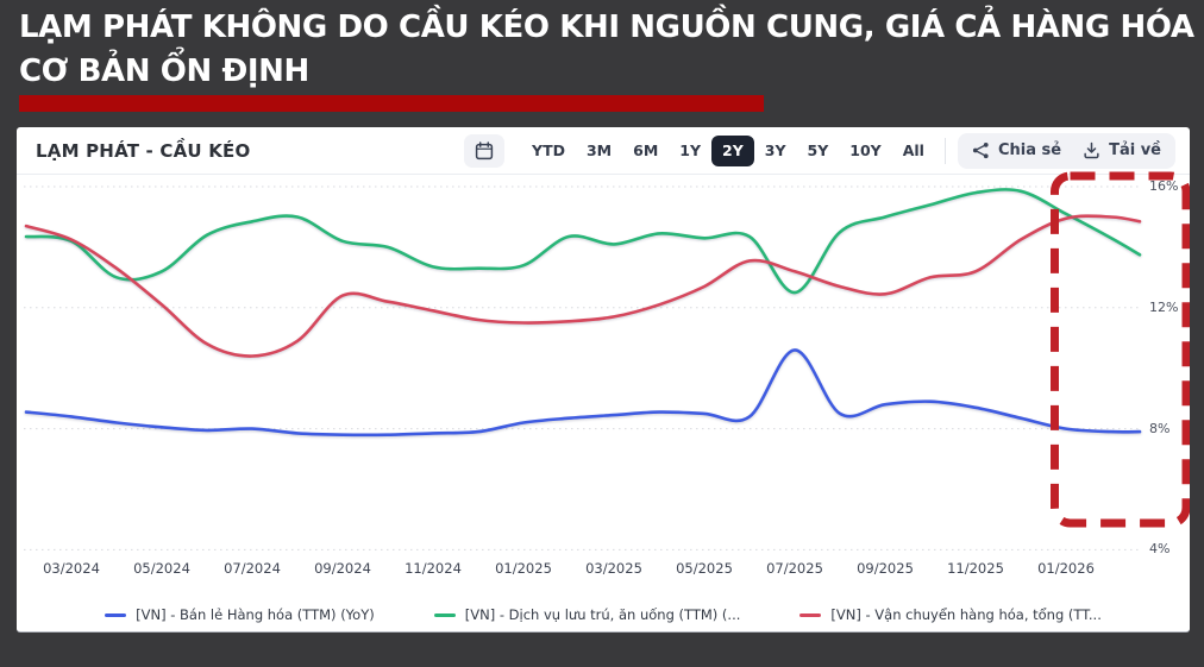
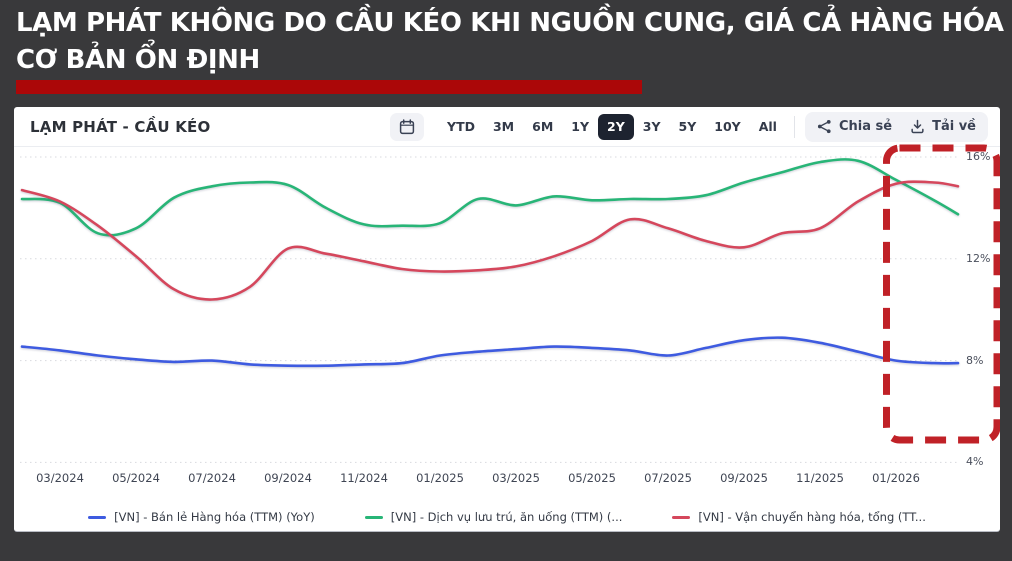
[VN] - Dịch vụ lưu trú, ăn uống (TTM) (.../09/2024: 14.2% -> 14.9%
[VN] - Bán lẻ Hàng hóa (TTM) (YoY)/07/2025: 10.6% -> 8.2%
[VN] - Dịch vụ lưu trú, ăn uống (TTM) (.../07/2025: 12.5% -> 14.3%
